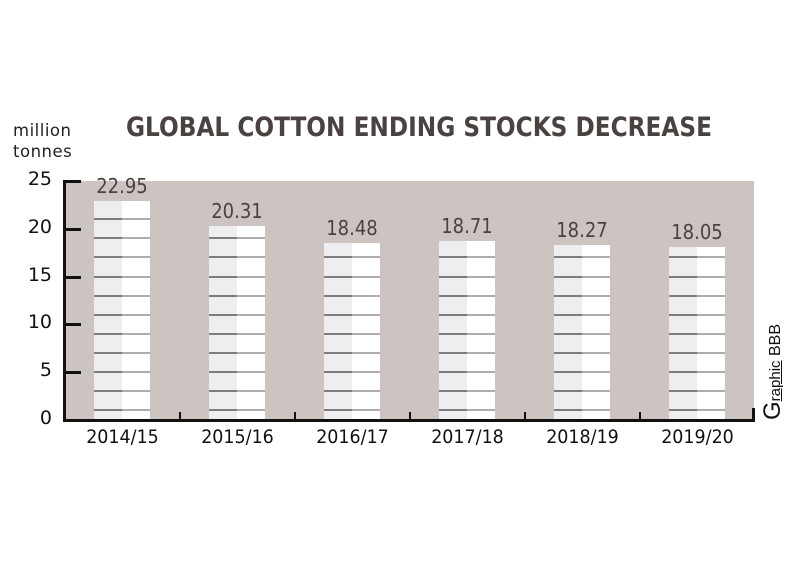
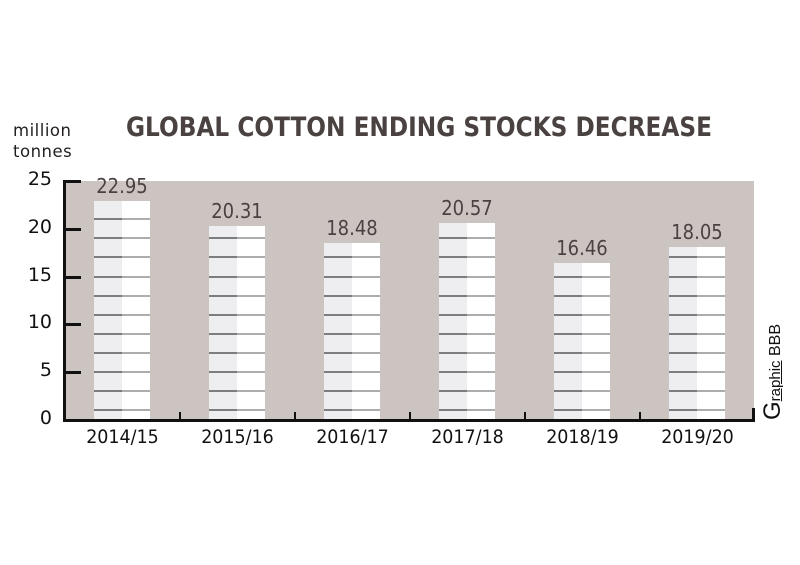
2017/18: 18.71 -> 20.57
2018/19: 18.27 -> 16.46
